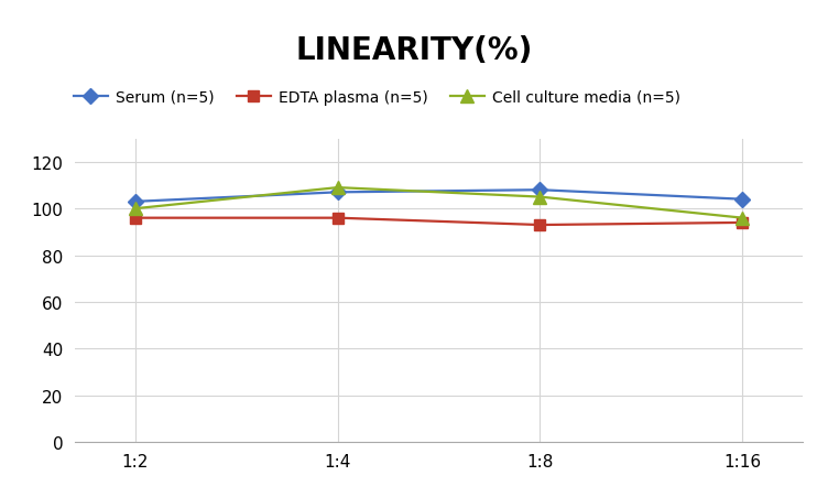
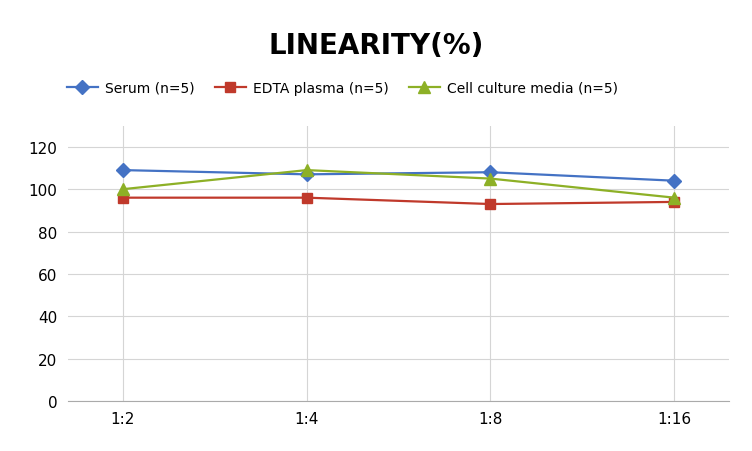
Serum (n=5)/1:2: 103 -> 109
